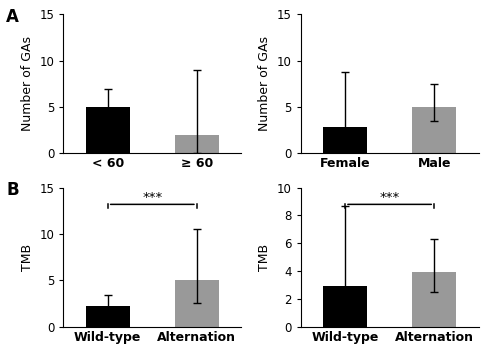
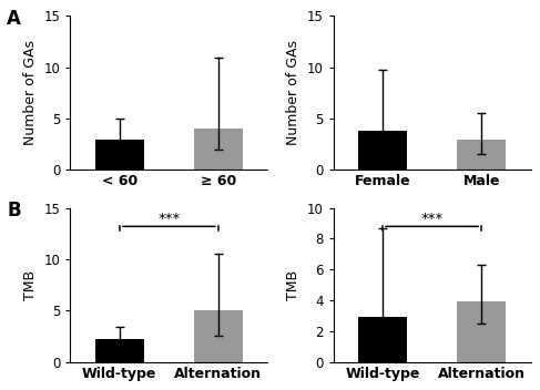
< 60: 5 -> 3
≥ 60: 2 -> 4
Female: 2.8 -> 3.8
Male: 5.0 -> 3.0
